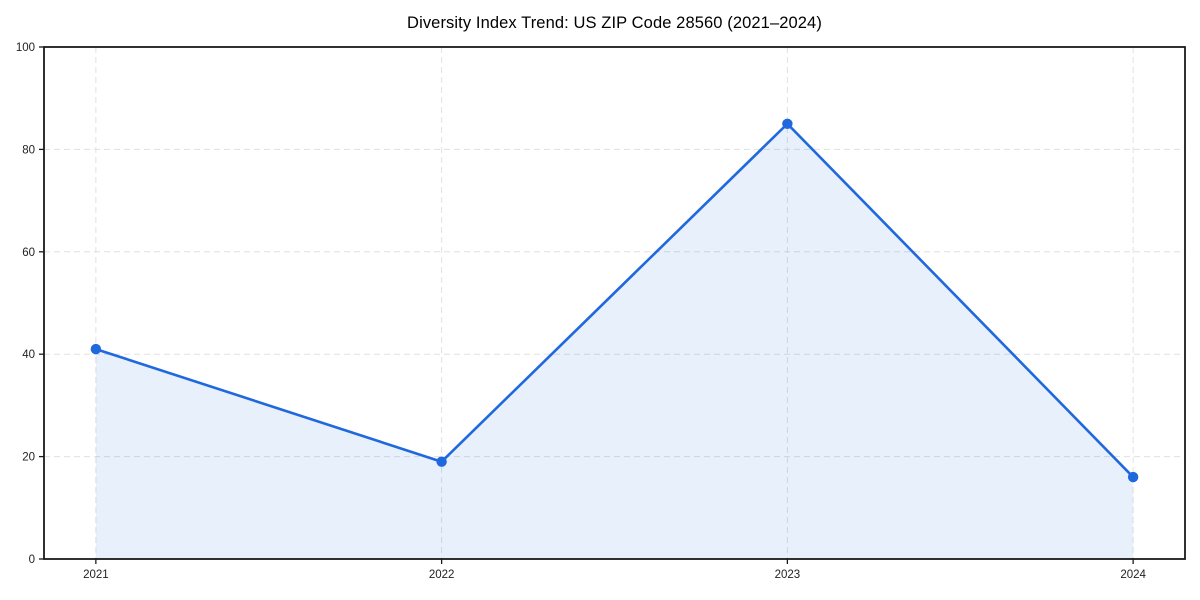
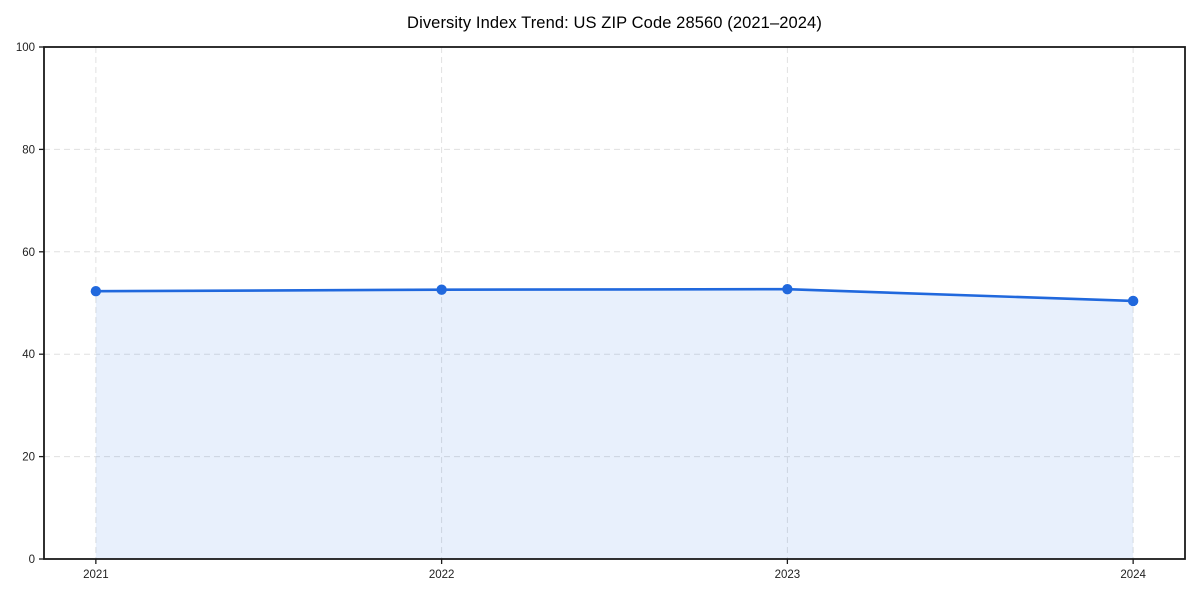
2021: 41 -> 52
2022: 19 -> 53
2023: 85 -> 53
2024: 16 -> 50
